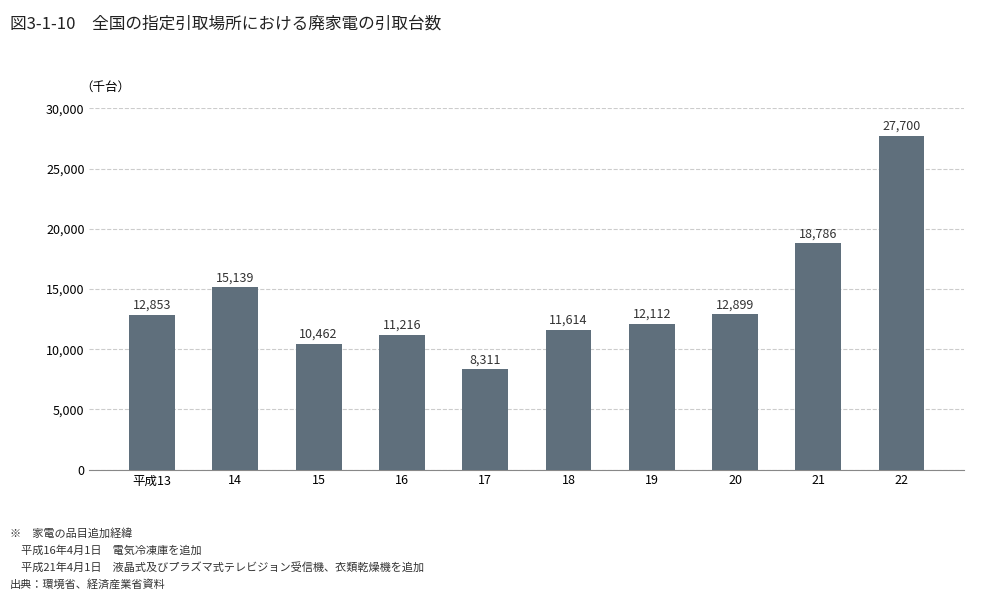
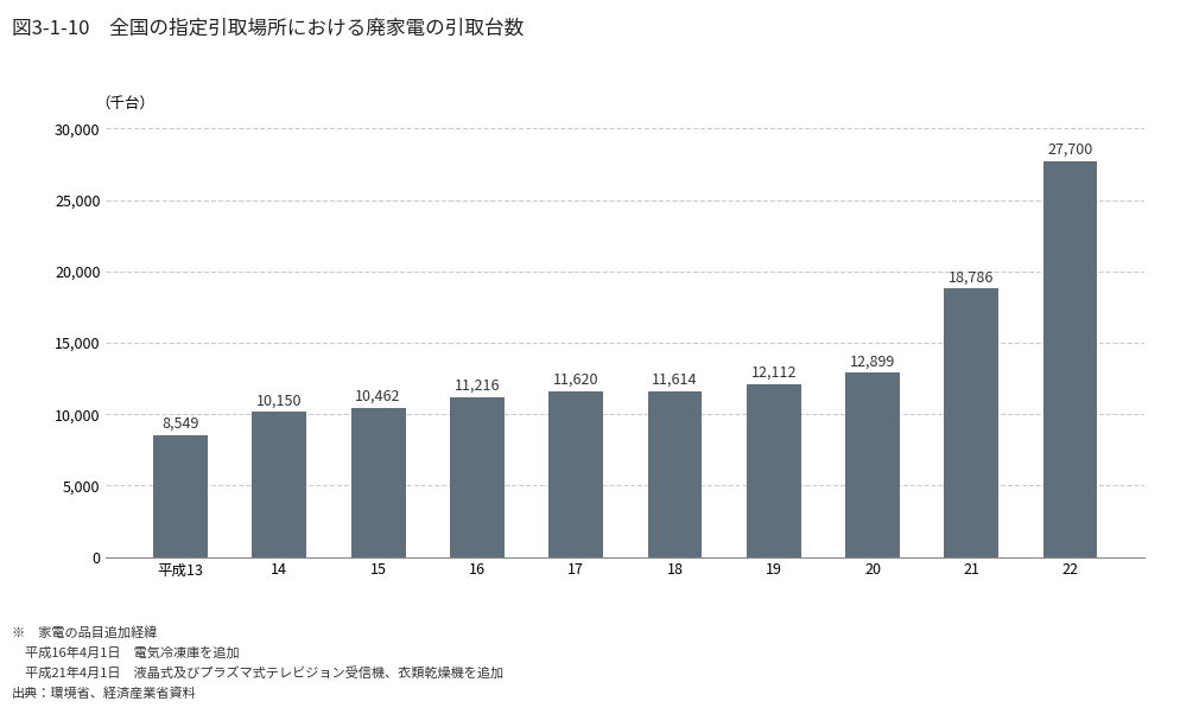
平成13: 12,853 -> 8,549
14: 15,139 -> 10,150
17: 8,311 -> 11,620
